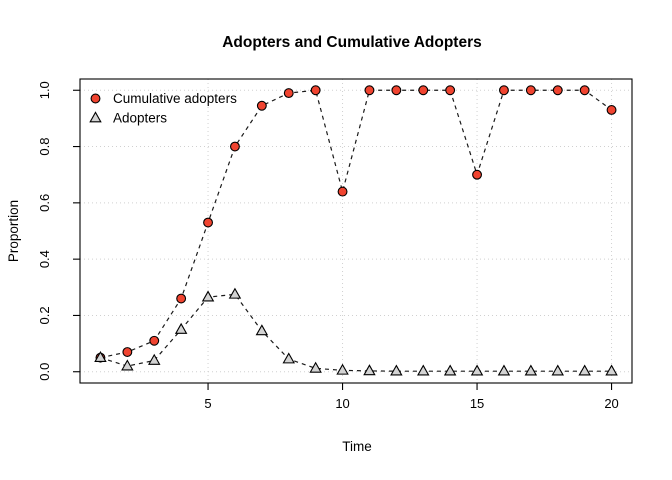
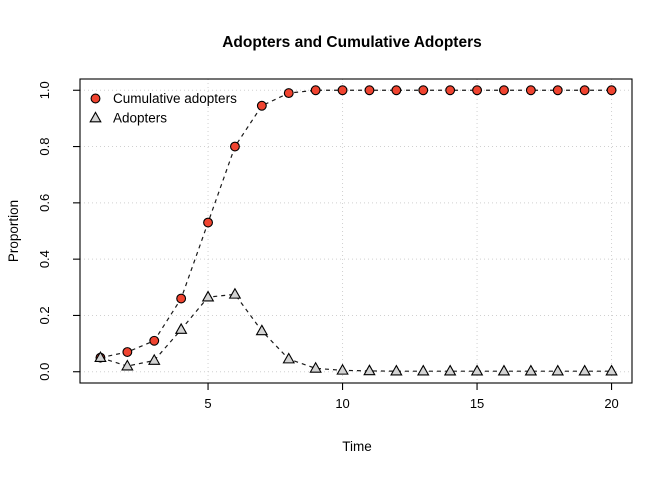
Cumulative adopters/10: 0.64 -> 1.00
Cumulative adopters/15: 0.70 -> 1.00
Cumulative adopters/20: 0.93 -> 1.00
